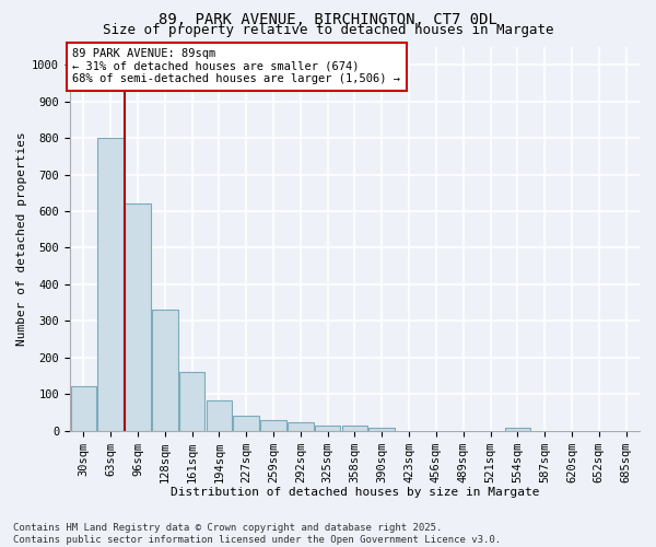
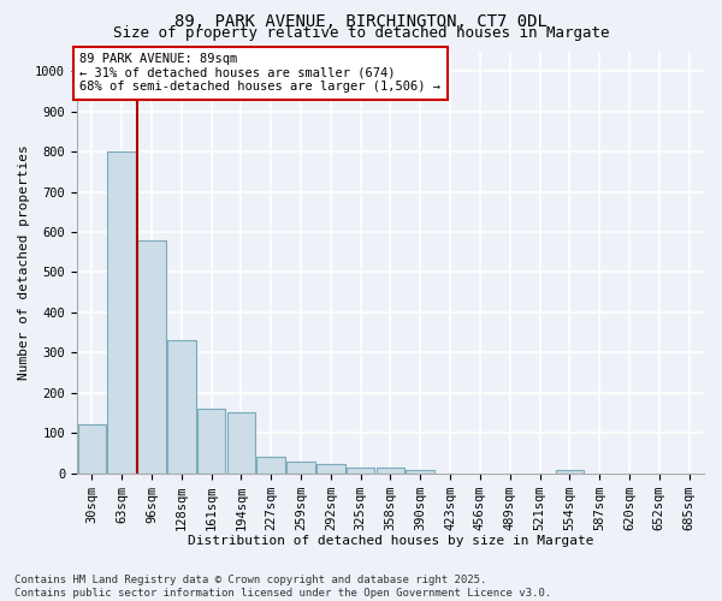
96sqm: 620 -> 580
194sqm: 82 -> 150
